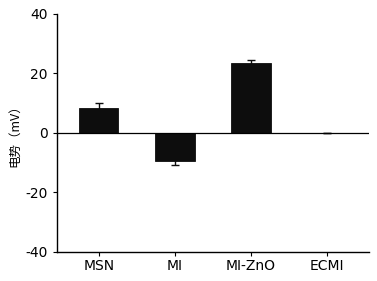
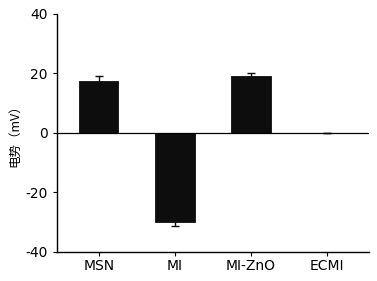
MSN: 8.5 -> 17.5
MI: -9.5 -> -30.0
MI-ZnO: 23.5 -> 19.0
